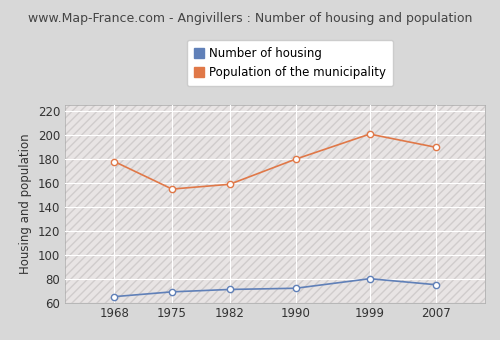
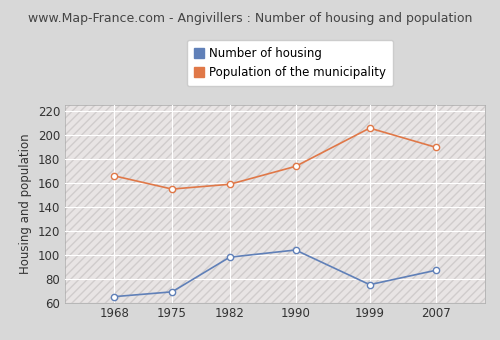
Population of the municipality/1968: 178 -> 166
Number of housing/1982: 71 -> 98
Number of housing/1990: 72 -> 104
Population of the municipality/1990: 180 -> 174
Number of housing/1999: 80 -> 75
Population of the municipality/1999: 201 -> 206
Number of housing/2007: 75 -> 87
